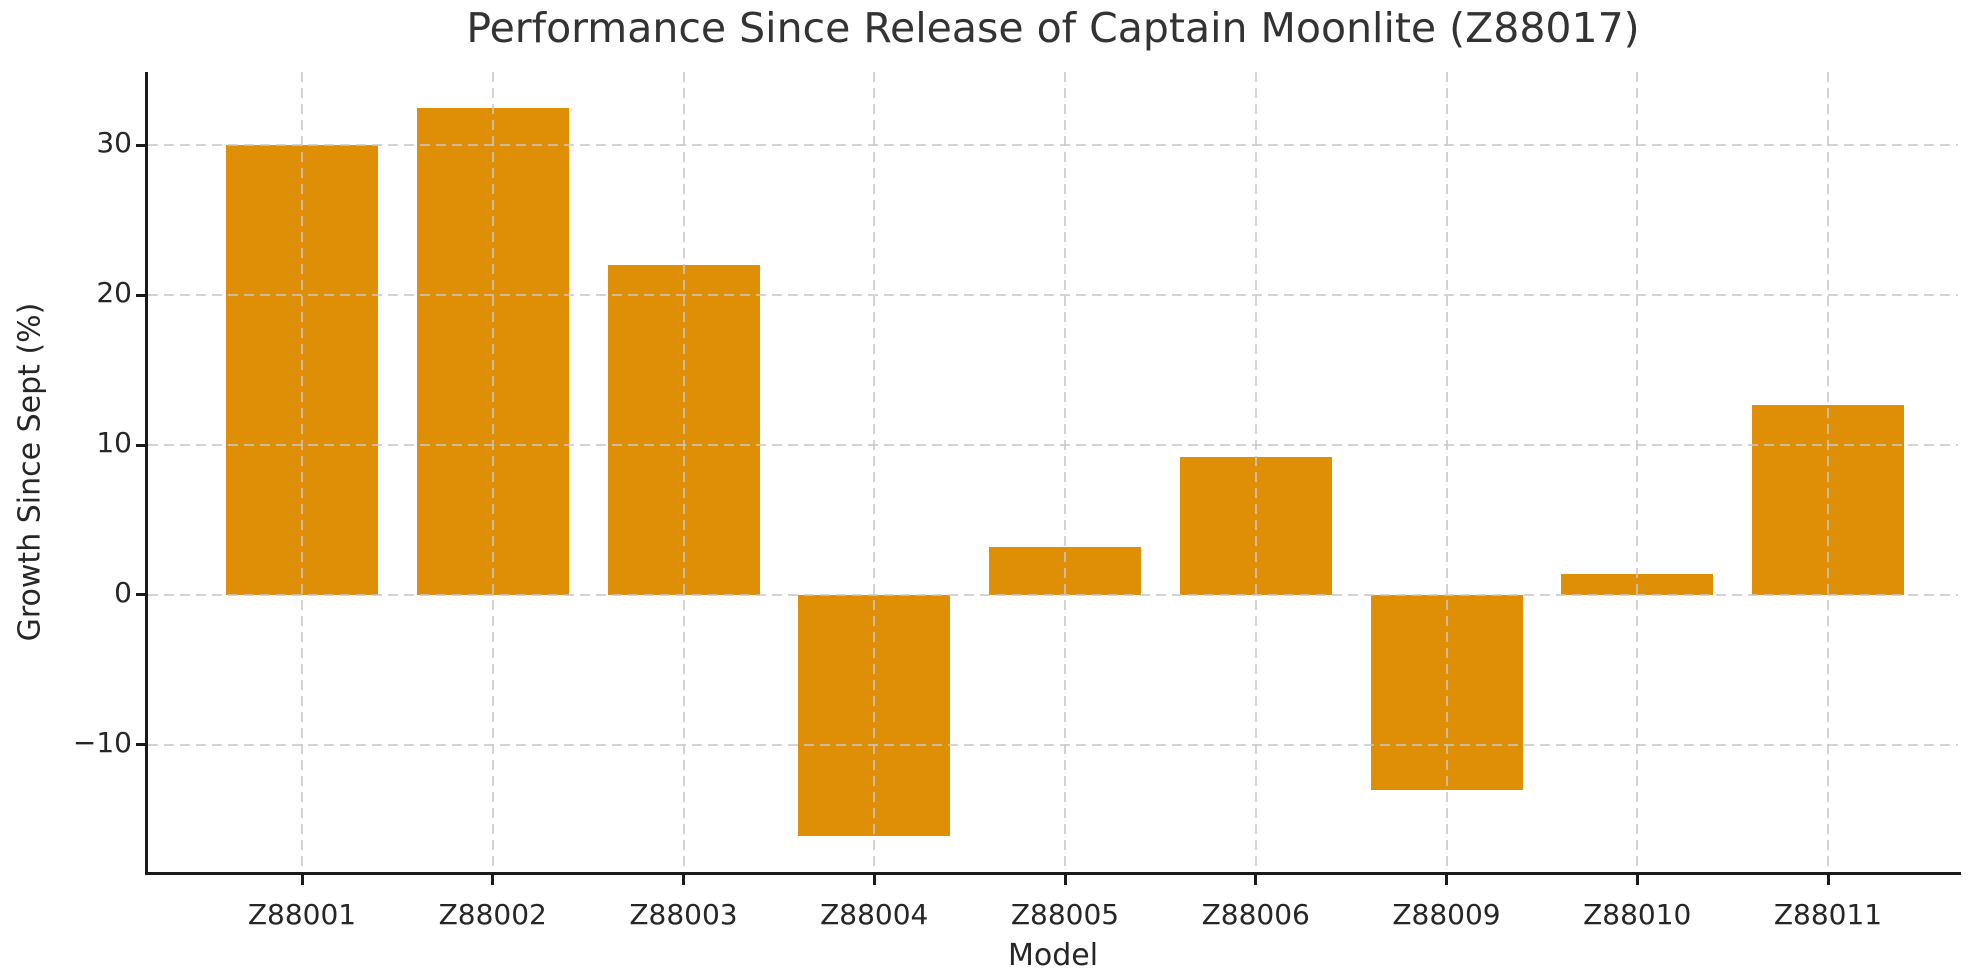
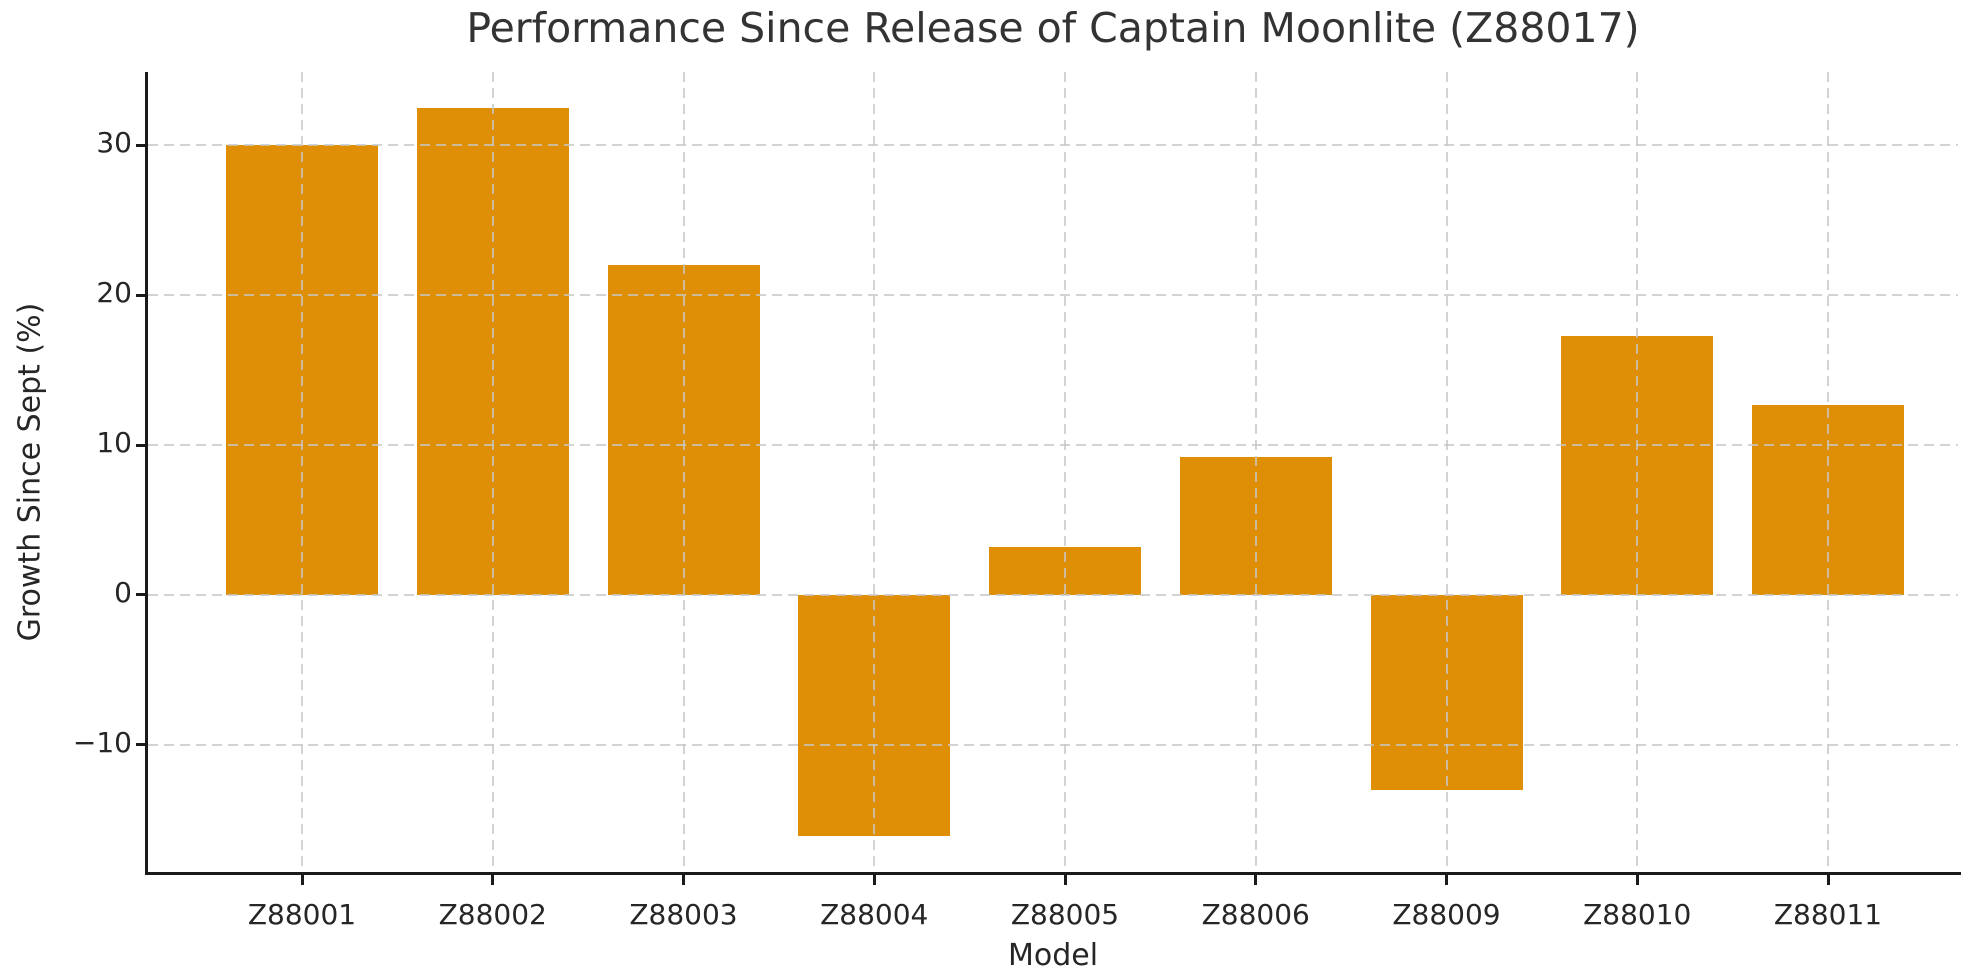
Z88010: 1.4 -> 17.3
